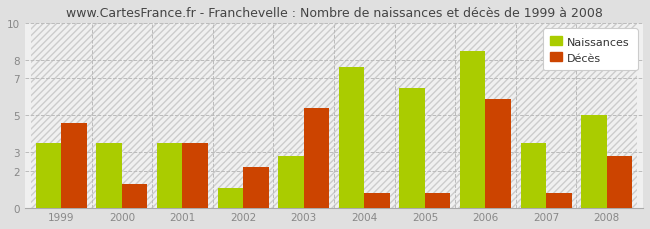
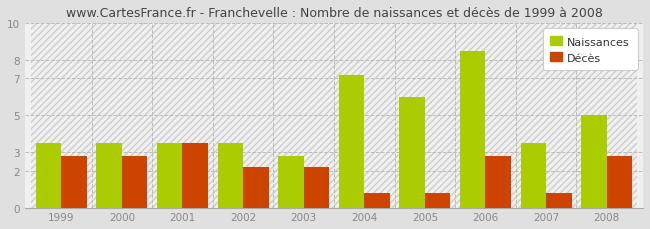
Décès/1999: 4.6 -> 2.8
Décès/2000: 1.3 -> 2.8
Naissances/2002: 1.1 -> 3.5
Décès/2003: 5.4 -> 2.2
Naissances/2004: 7.6 -> 7.2
Naissances/2005: 6.5 -> 6.0
Décès/2006: 5.9 -> 2.8
